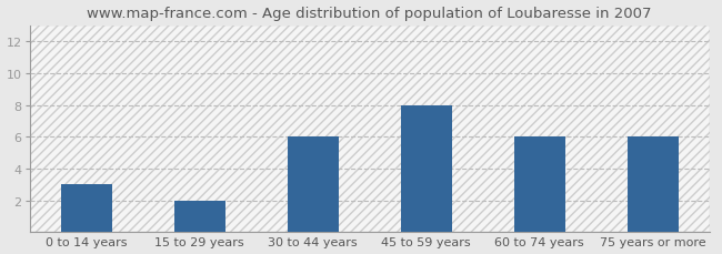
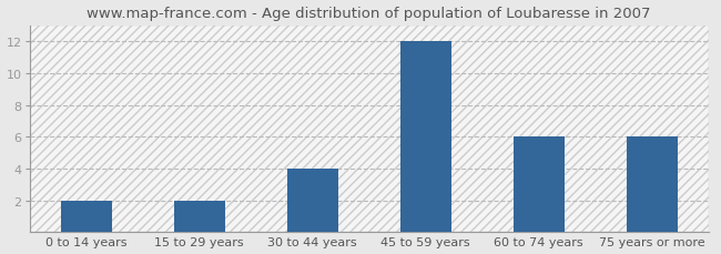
0 to 14 years: 3 -> 2
30 to 44 years: 6 -> 4
45 to 59 years: 8 -> 12
